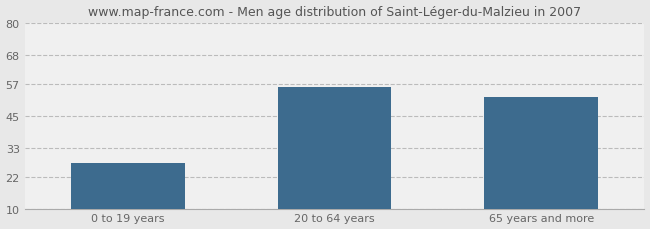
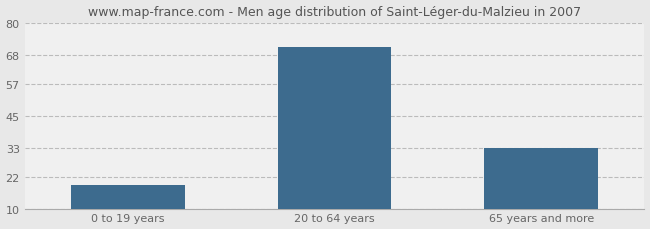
0 to 19 years: 27 -> 19
20 to 64 years: 56 -> 71
65 years and more: 52 -> 33
